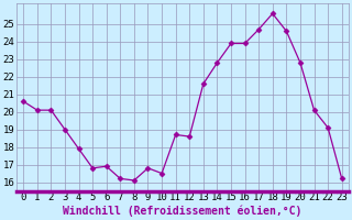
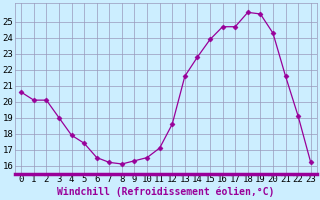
5: 16.8 -> 17.4
6: 16.9 -> 16.5
9: 16.8 -> 16.3
11: 18.7 -> 17.1
16: 23.9 -> 24.7
19: 24.6 -> 25.5
20: 22.8 -> 24.3
21: 20.1 -> 21.6
